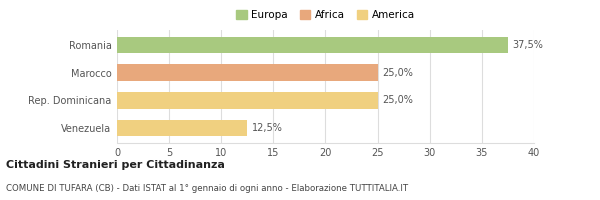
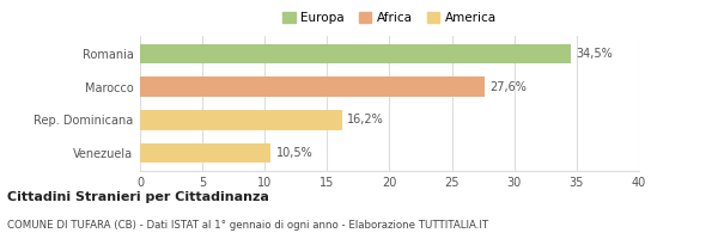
Romania: 37,5% -> 34,5%
Marocco: 25,0% -> 27,6%
Rep. Dominicana: 25,0% -> 16,2%
Venezuela: 12,5% -> 10,5%
